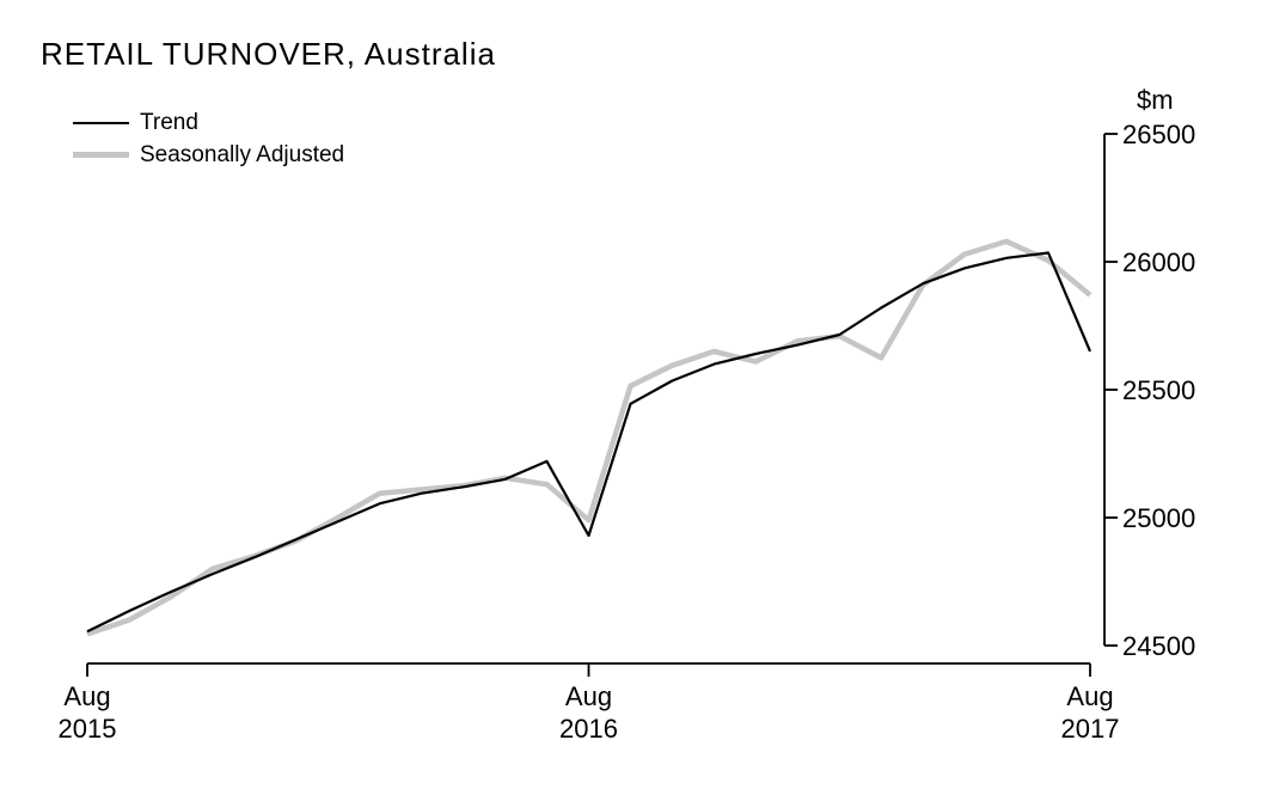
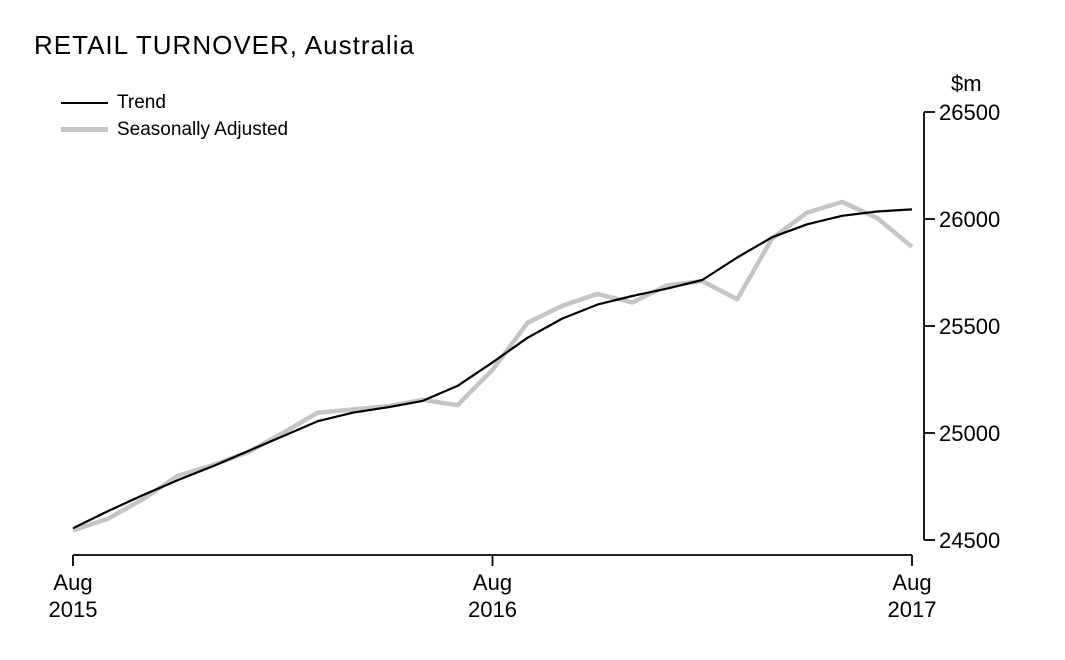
Trend/Aug 2016: 24930 -> 25330
Seasonally Adjusted/Aug 2016: 24990 -> 25300
Trend/Aug 2017: 25650 -> 26040
